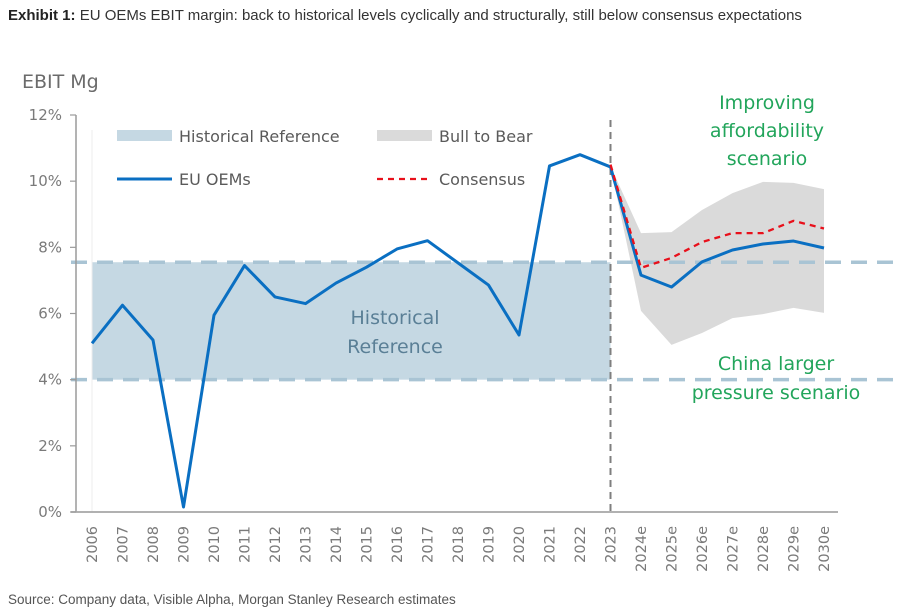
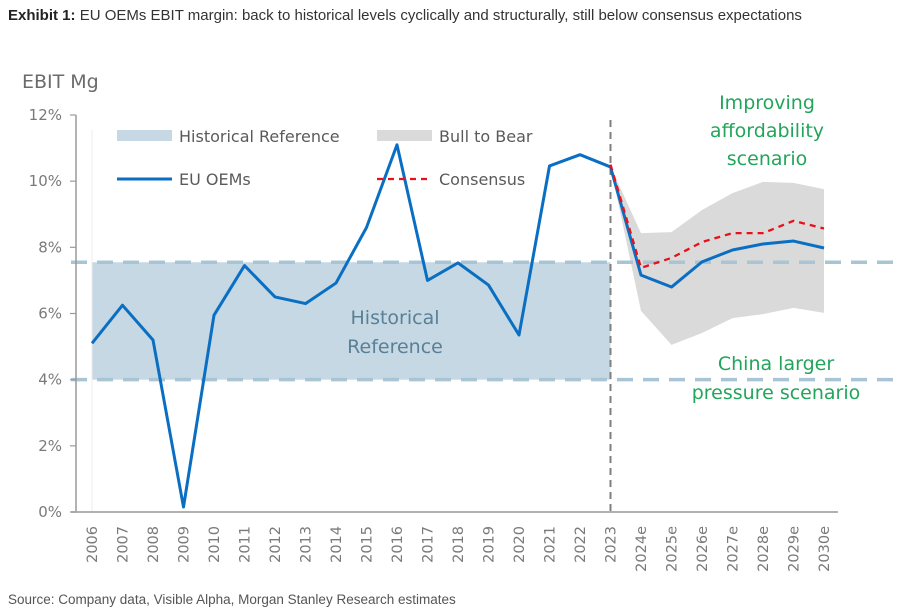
EU OEMs/2015: 7.4% -> 8.6%
EU OEMs/2016: 8.0% -> 11.1%
EU OEMs/2017: 8.2% -> 7.0%
